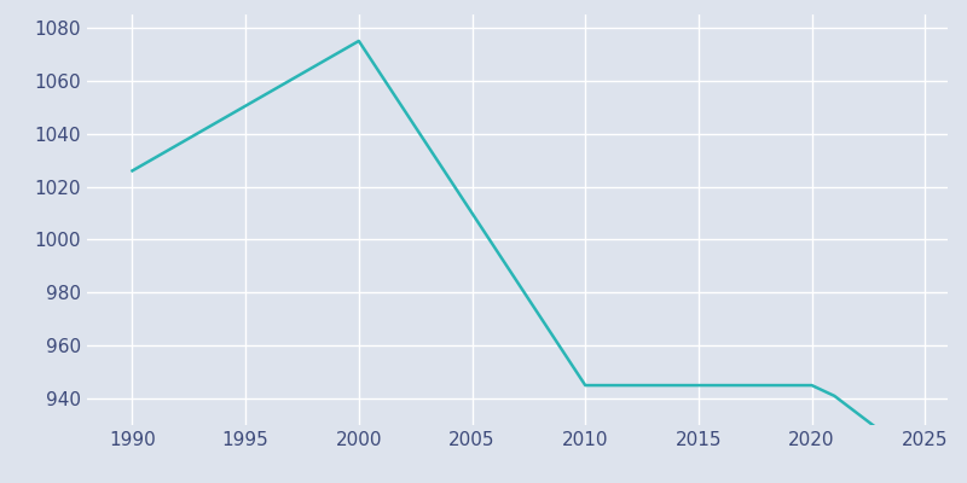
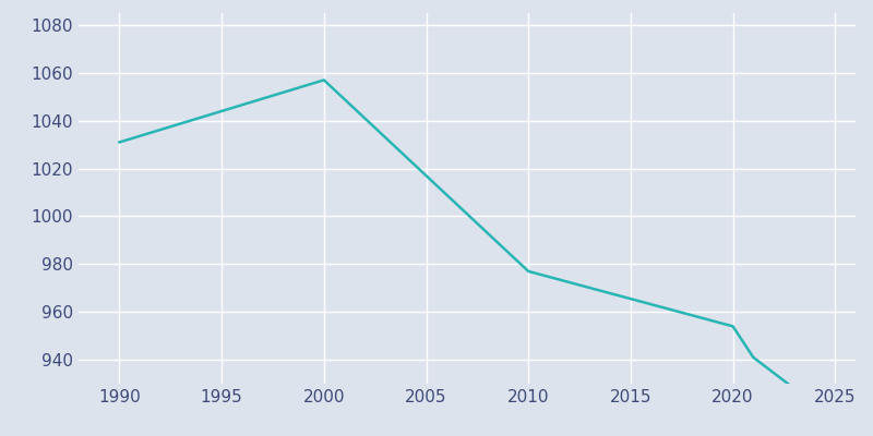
1990: 1026 -> 1031
2000: 1075 -> 1057
2010: 945 -> 977
2020: 945 -> 954
